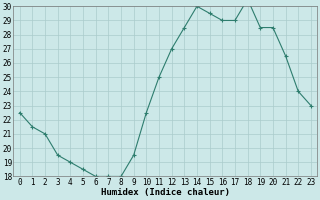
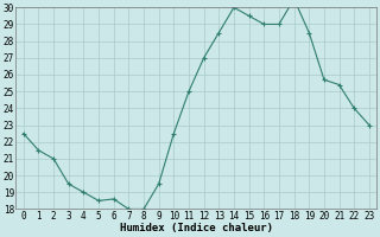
6: 18.0 -> 18.6
20: 28.5 -> 25.7
21: 26.5 -> 25.4
